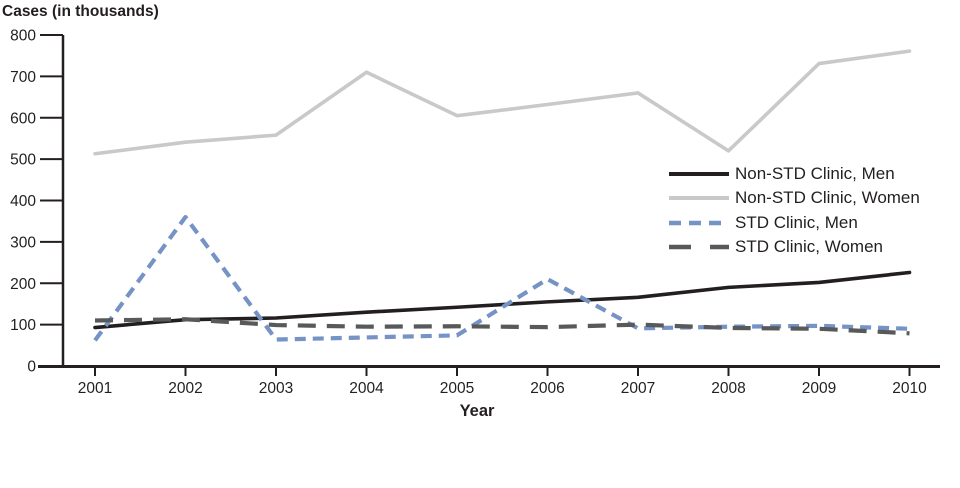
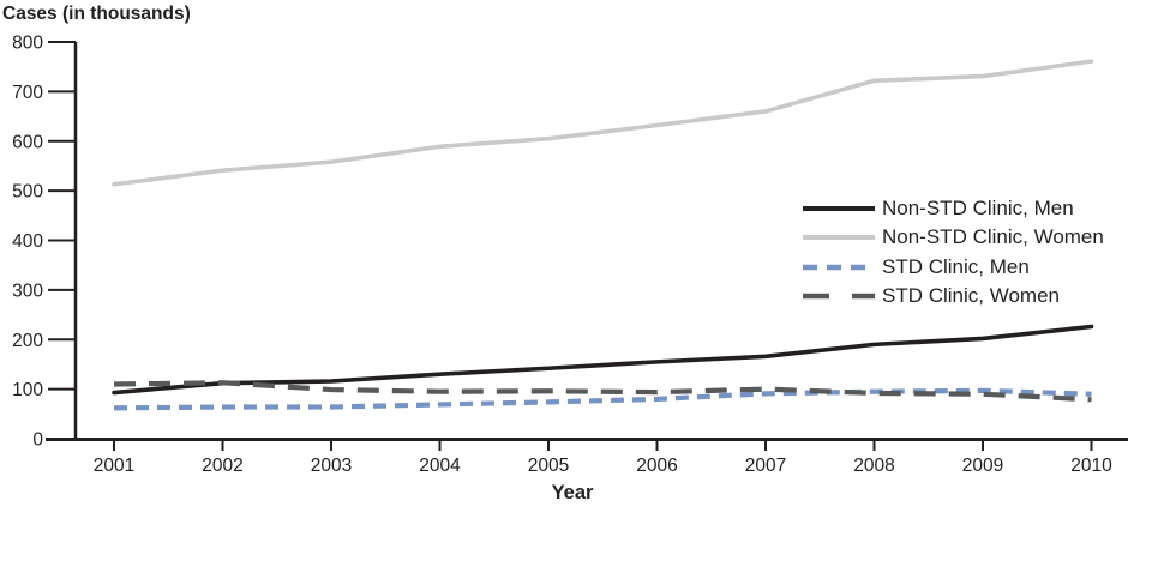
STD Clinic, Men/2002: 360 -> 60
Non-STD Clinic, Women/2004: 710 -> 590
STD Clinic, Men/2006: 210 -> 80
Non-STD Clinic, Women/2008: 520 -> 720
